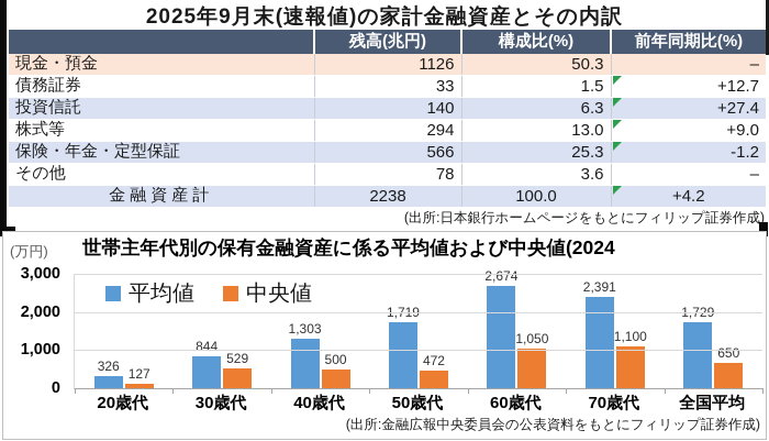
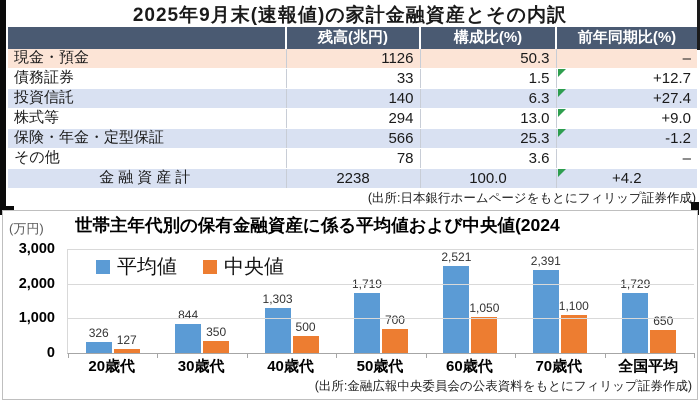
中央値/30歳代: 529 -> 350
中央値/50歳代: 472 -> 700
平均値/60歳代: 2,674 -> 2,521
